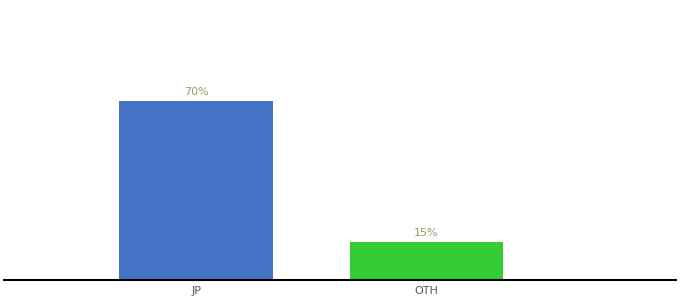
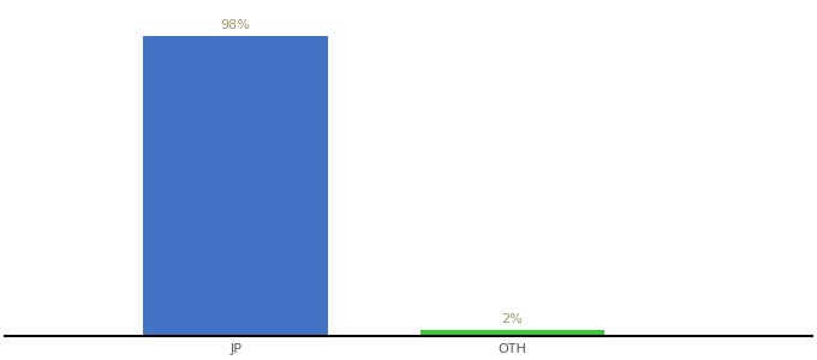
JP: 70% -> 98%
OTH: 15% -> 2%
